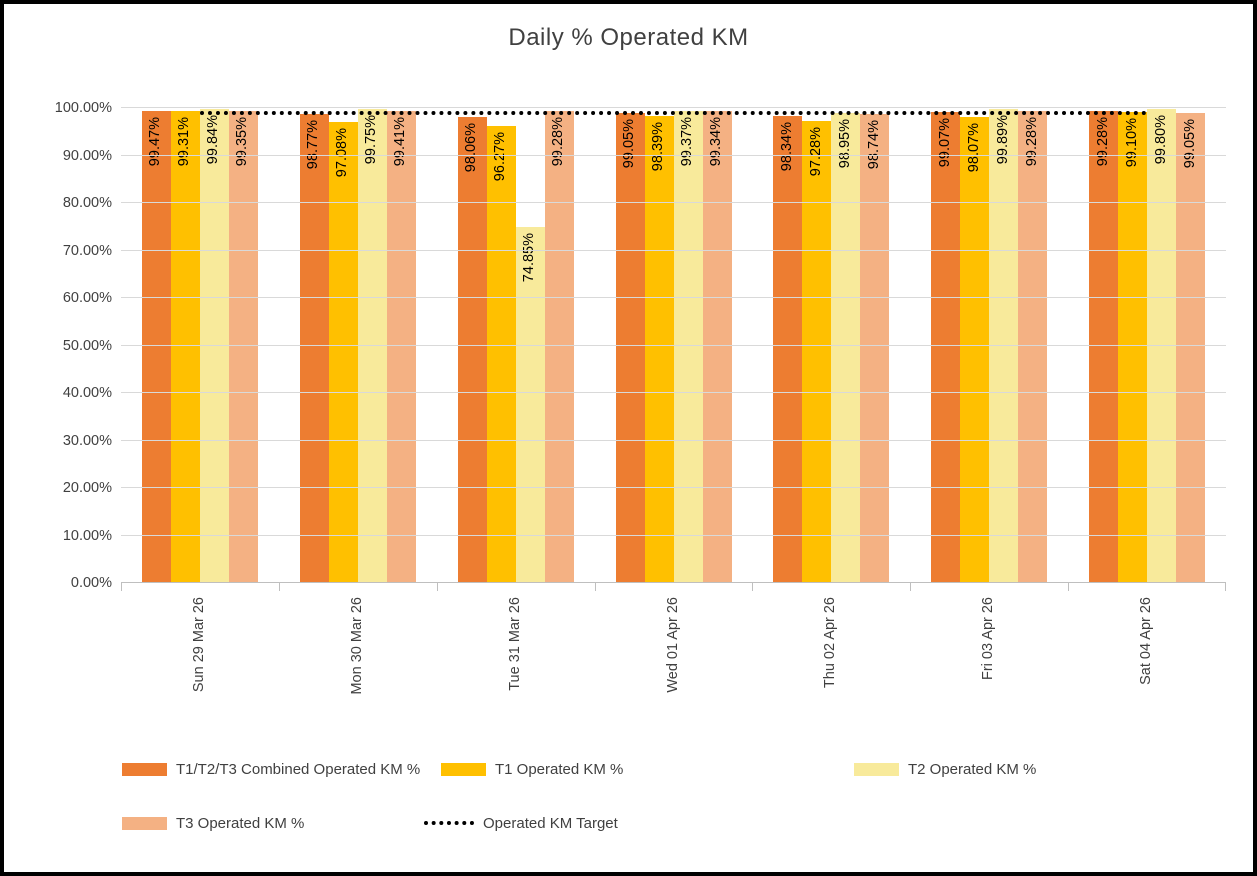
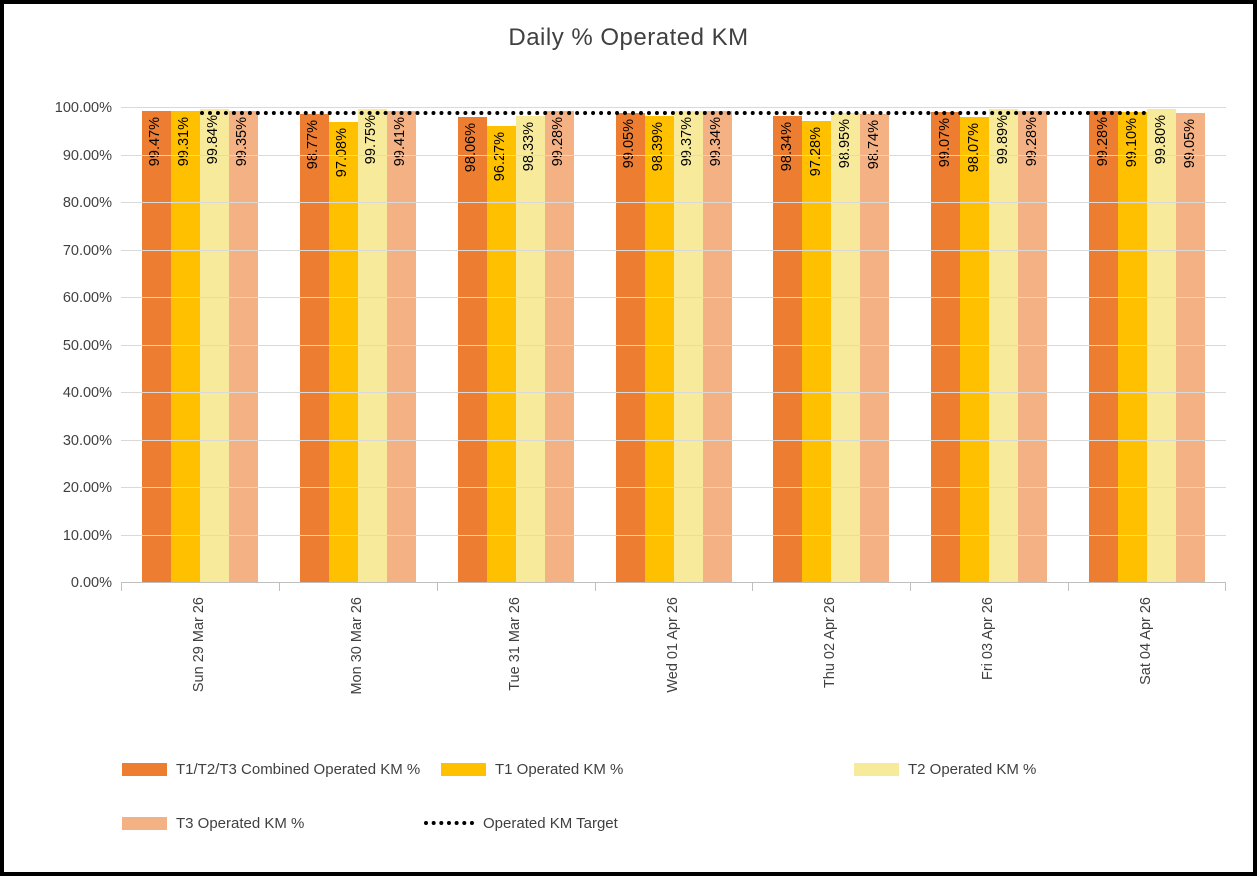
T2 Operated KM %/Tue 31 Mar 26: 74.85% -> 98.33%
